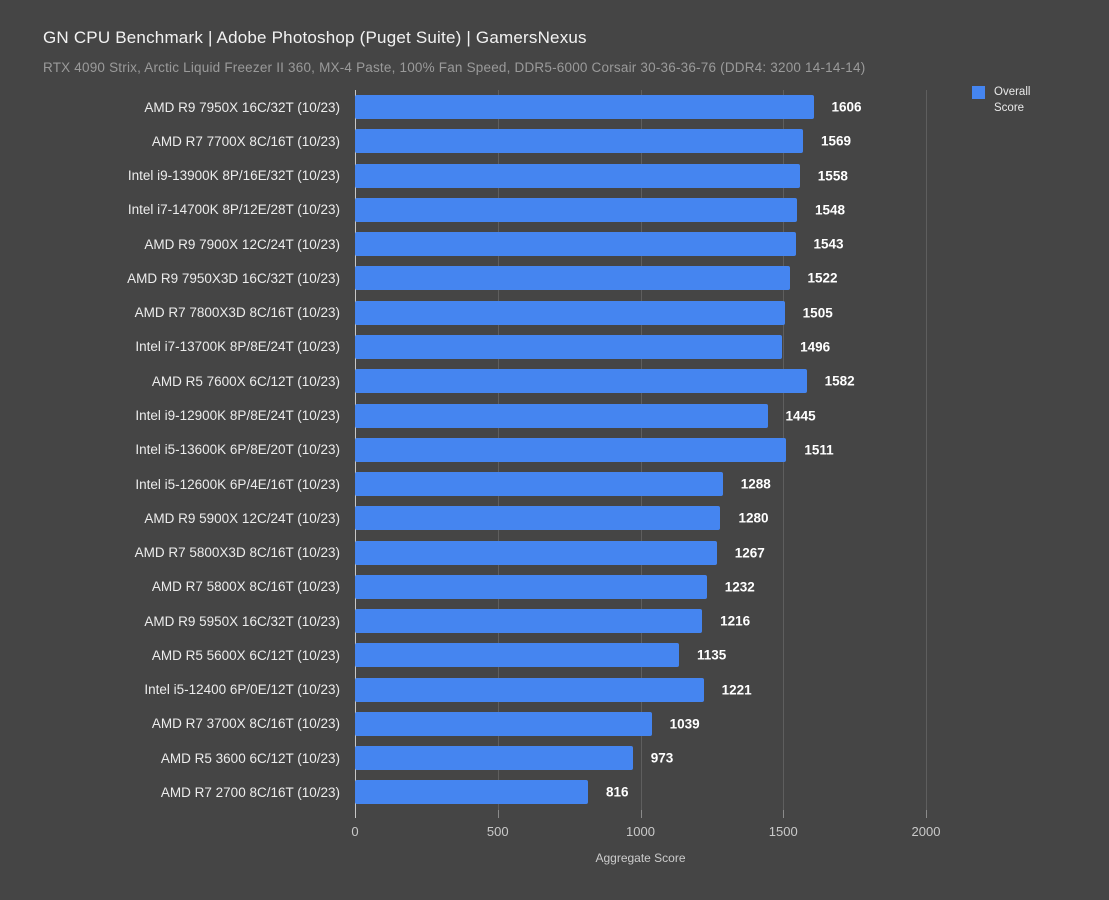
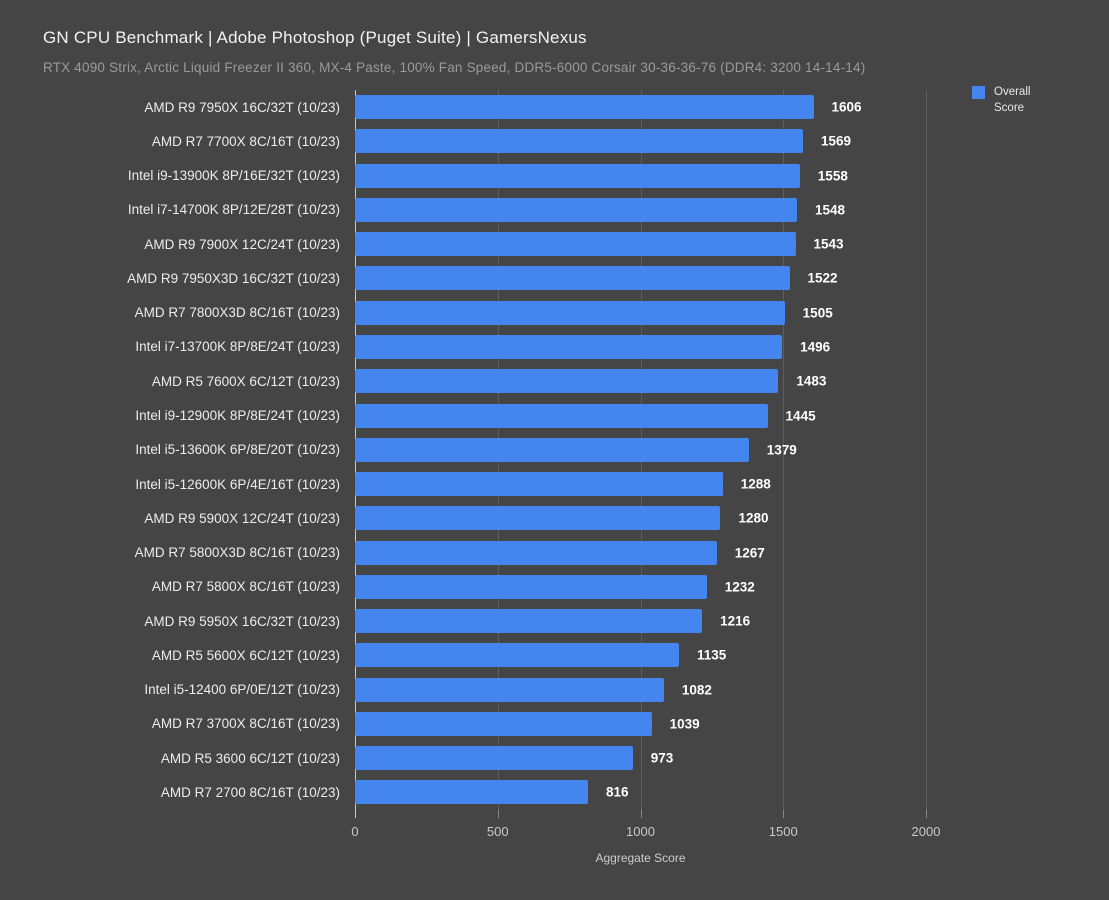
AMD R5 7600X 6C/12T (10/23): 1582 -> 1483
Intel i5-13600K 6P/8E/20T (10/23): 1511 -> 1379
Intel i5-12400 6P/0E/12T (10/23): 1221 -> 1082
